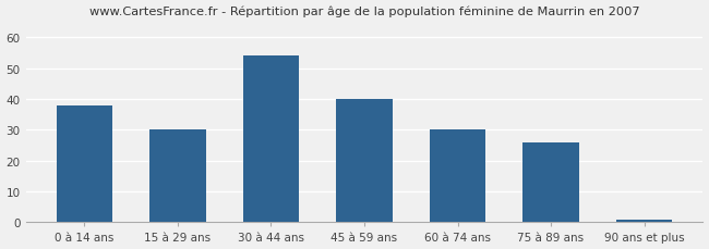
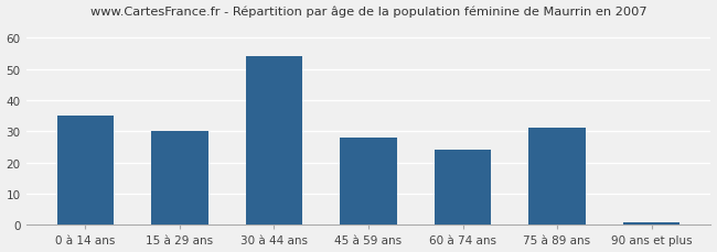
0 à 14 ans: 38 -> 35
45 à 59 ans: 40 -> 28
60 à 74 ans: 30 -> 24
75 à 89 ans: 26 -> 31
